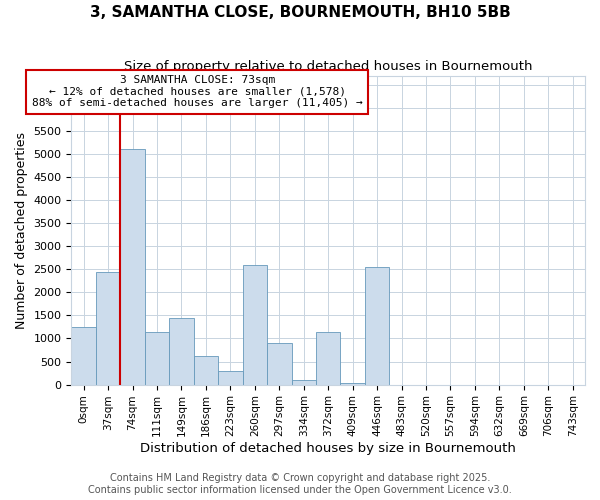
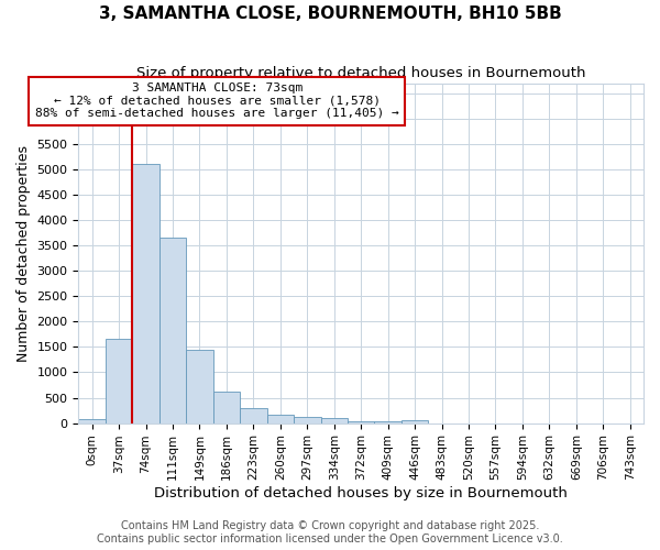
0sqm: 1250 -> 80
37sqm: 2450 -> 1650
111sqm: 1150 -> 3650
260sqm: 2600 -> 160
297sqm: 900 -> 130
372sqm: 1150 -> 40
446sqm: 2550 -> 50
